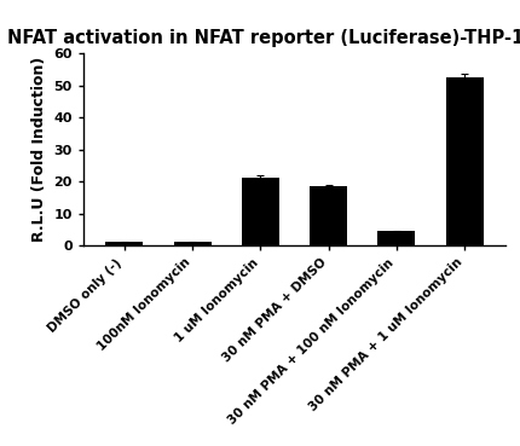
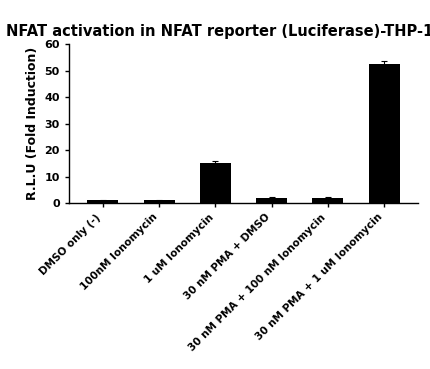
1 uM Ionomycin: 21.0 -> 15.0
30 nM PMA + DMSO: 18.5 -> 2.0
30 nM PMA + 100 nM Ionomycin: 4.5 -> 2.0
